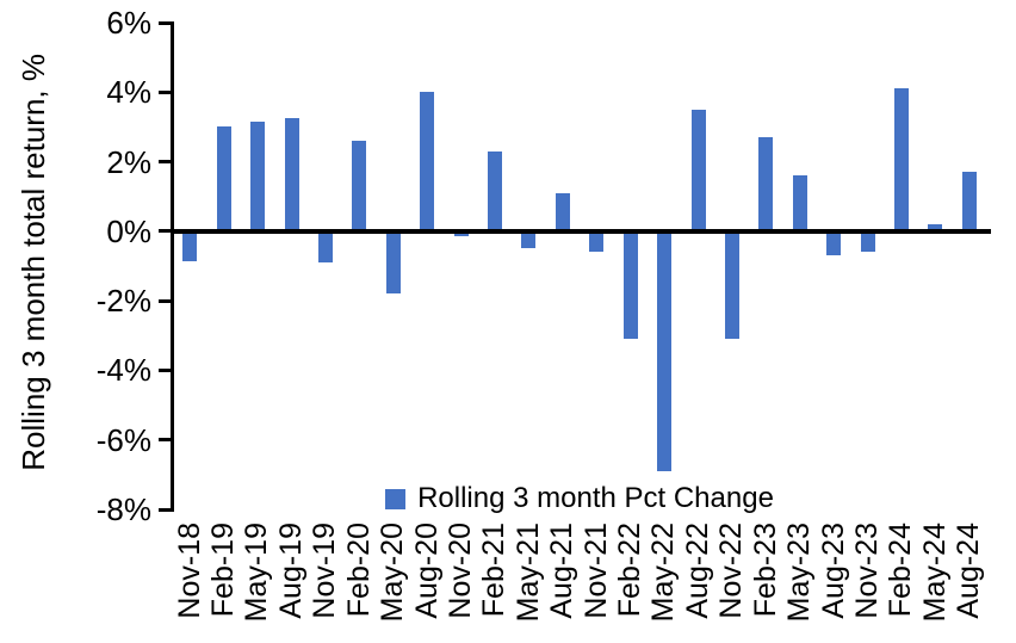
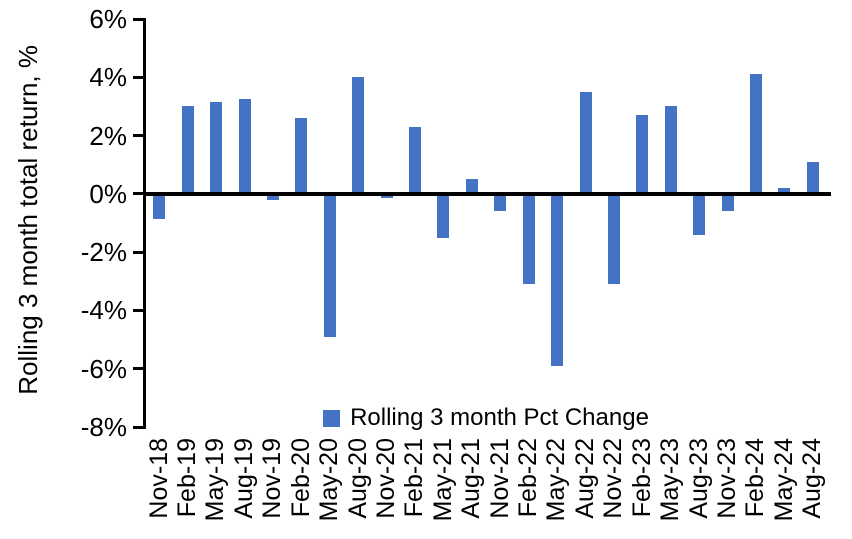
Nov-19: -0.9% -> -0.2%
May-20: -1.8% -> -4.9%
May-21: -0.5% -> -1.5%
Aug-21: 1.1% -> 0.5%
May-22: -6.9% -> -5.9%
May-23: 1.6% -> 3.0%
Aug-23: -0.7% -> -1.4%
Aug-24: 1.7% -> 1.1%
